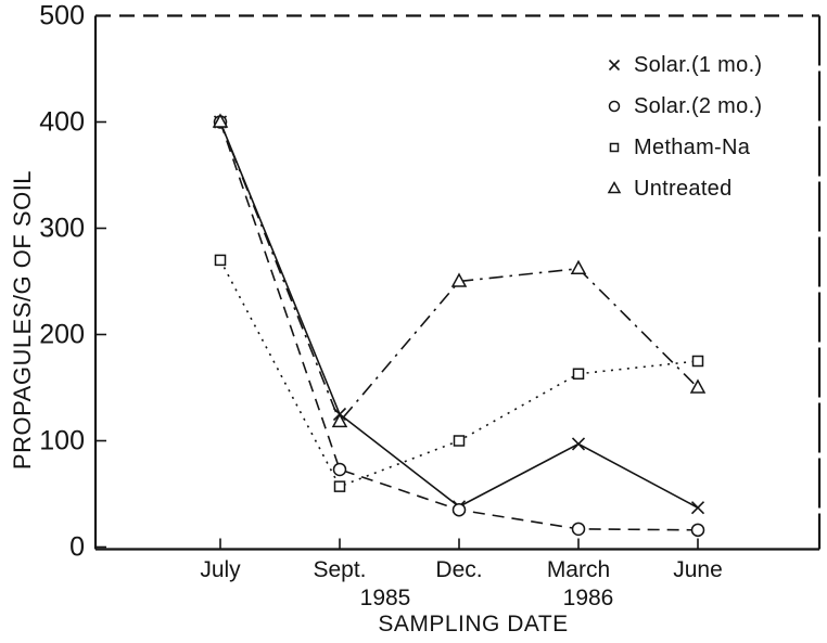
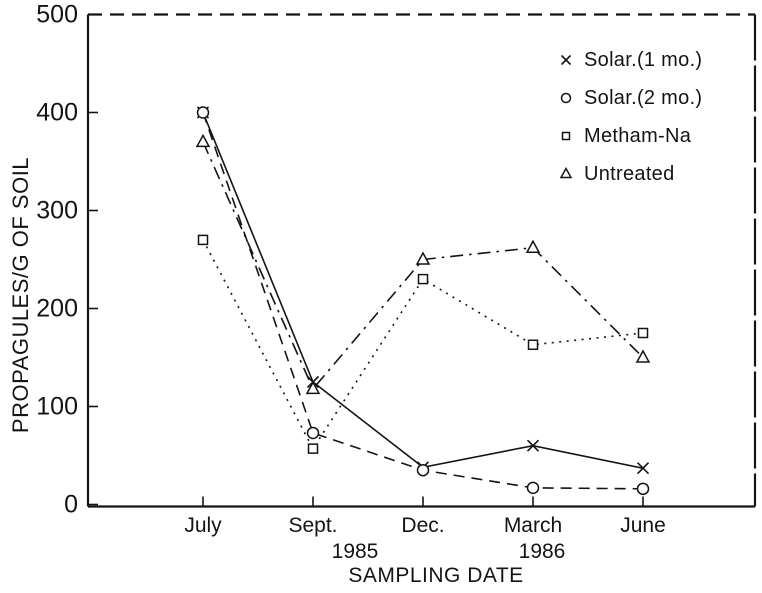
Untreated/July: 400 -> 370
Metham-Na/Dec.: 100 -> 230
Solar.(1 mo.)/March: 100 -> 60
